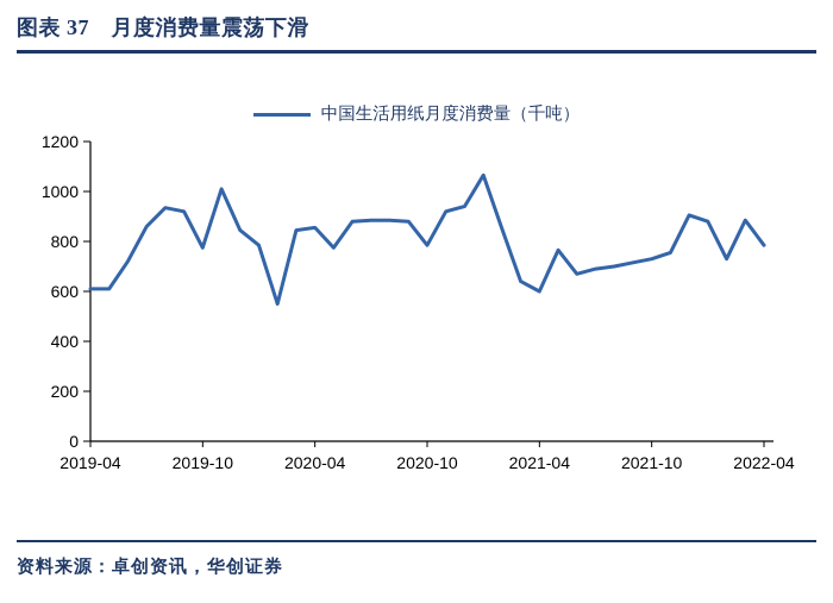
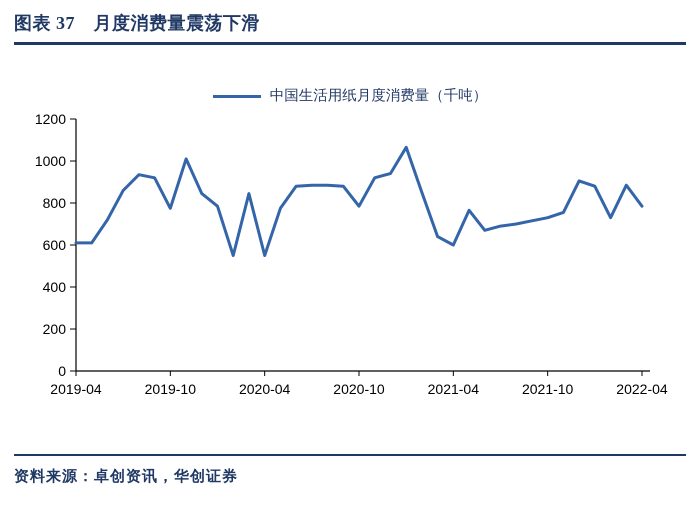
2020-04: 860 -> 550
